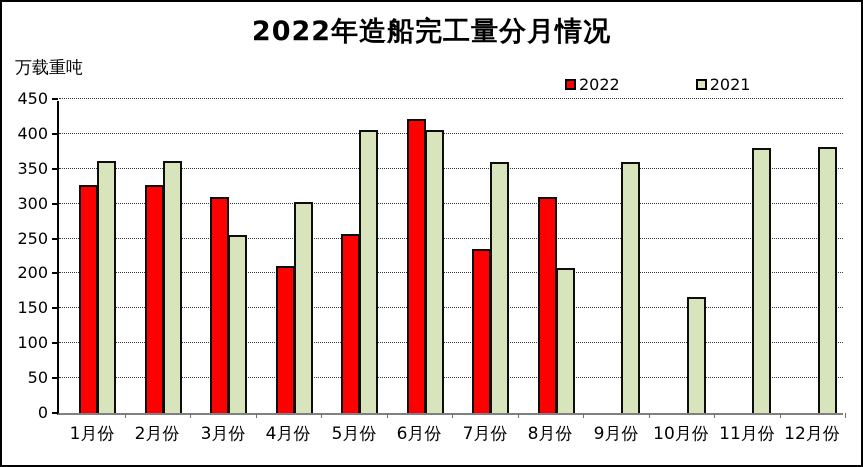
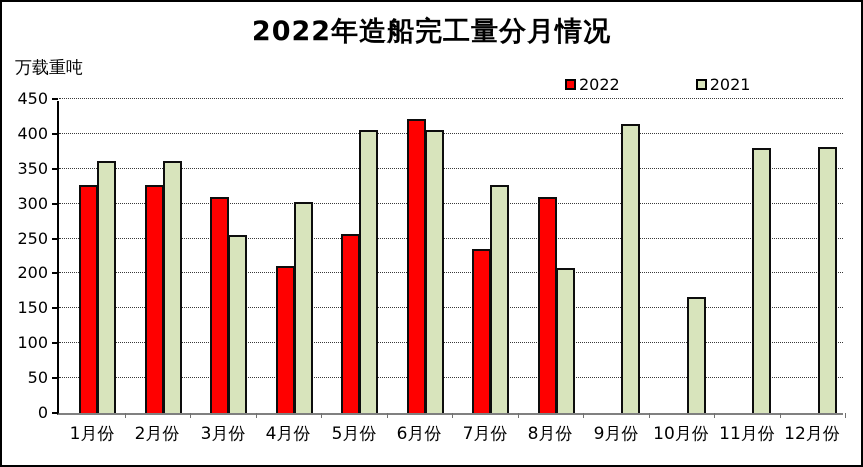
2021/7月份: 360 -> 330
2021/9月份: 360 -> 410
